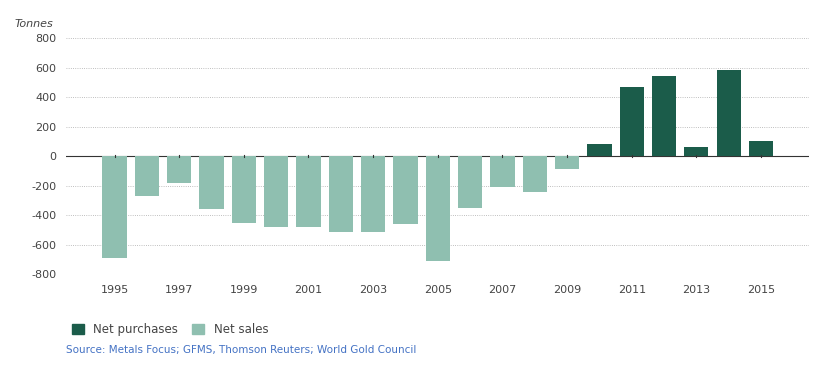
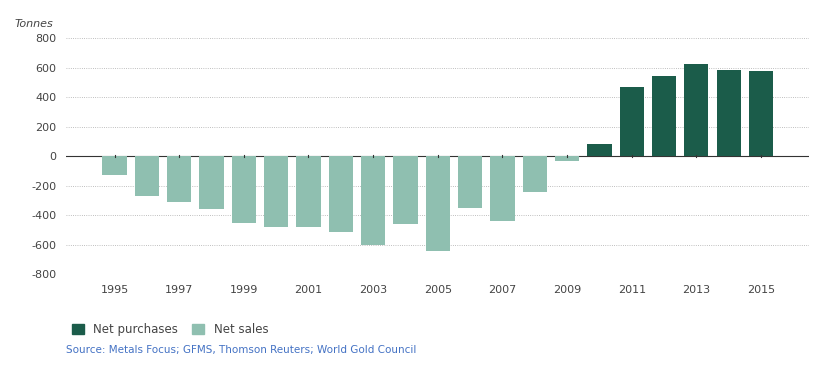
1995: -690 -> -130
1997: -180 -> -310
2003: -510 -> -600
2005: -710 -> -640
2007: -210 -> -440
2009: -90 -> -30
2013: 60 -> 620
2015: 100 -> 580
